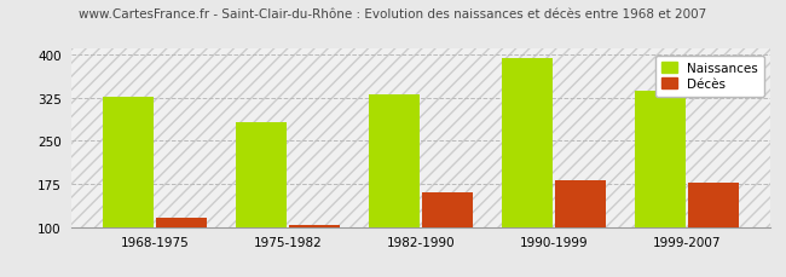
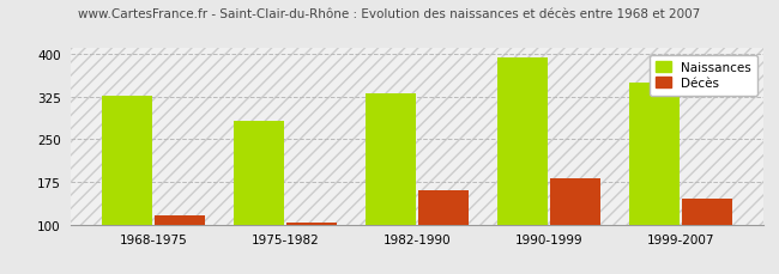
Naissances/1999-2007: 338 -> 350
Décès/1999-2007: 178 -> 145
